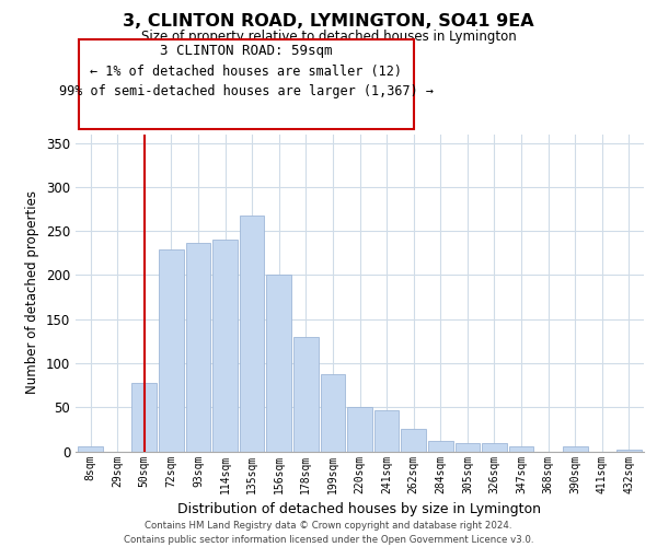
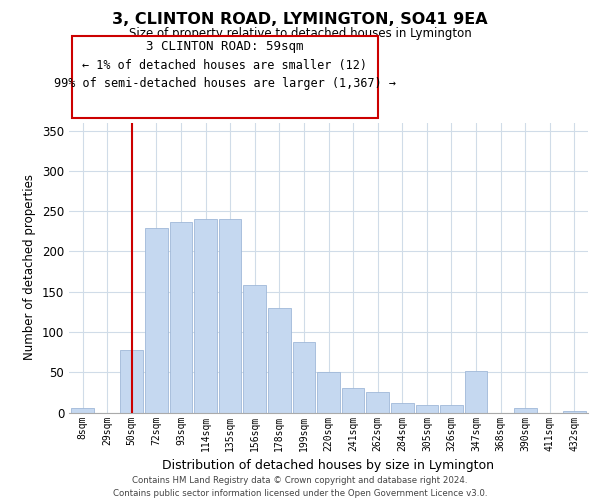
135sqm: 267 -> 240
156sqm: 201 -> 158
241sqm: 46 -> 30
347sqm: 5 -> 52
